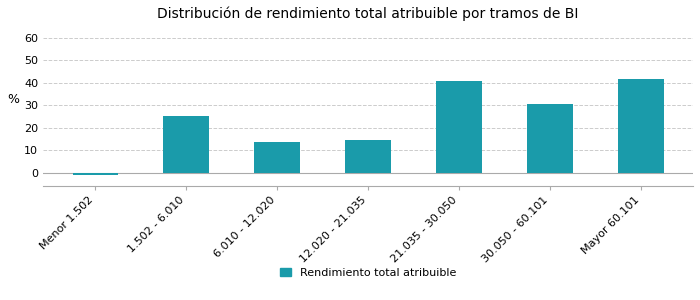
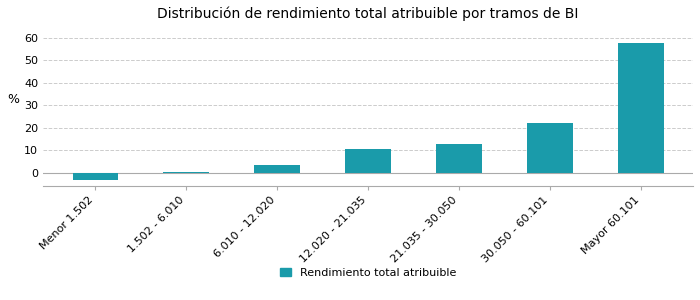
Menor 1.502: -1.0 -> -3.5
1.502 - 6.010: 25.0 -> 0.3
6.010 - 12.020: 13.5 -> 3.2
12.020 - 21.035: 14.5 -> 10.5
21.035 - 30.050: 41.0 -> 12.7
30.050 - 60.101: 30.5 -> 22.3
Mayor 60.101: 41.5 -> 57.8
